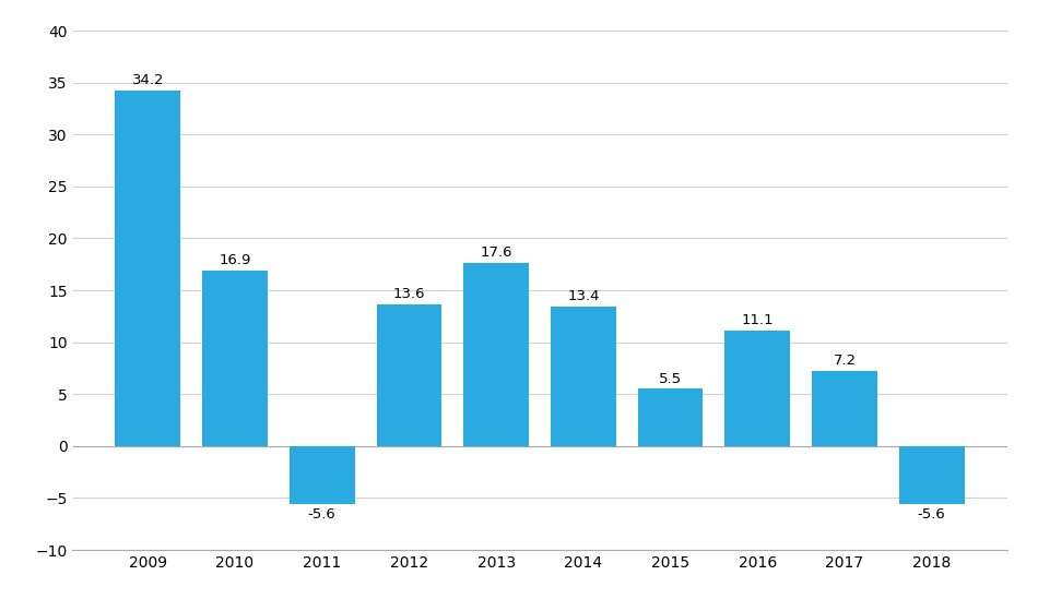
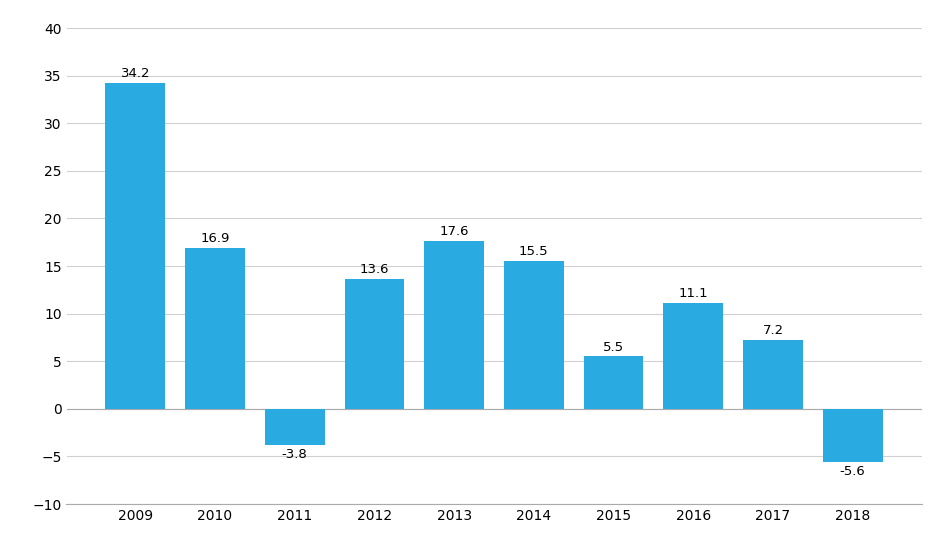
2011: -5.6 -> -3.8
2014: 13.4 -> 15.5
